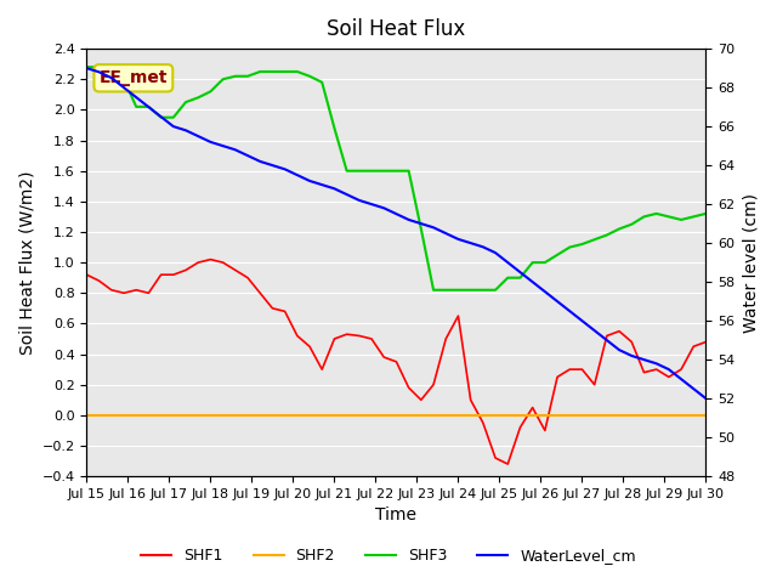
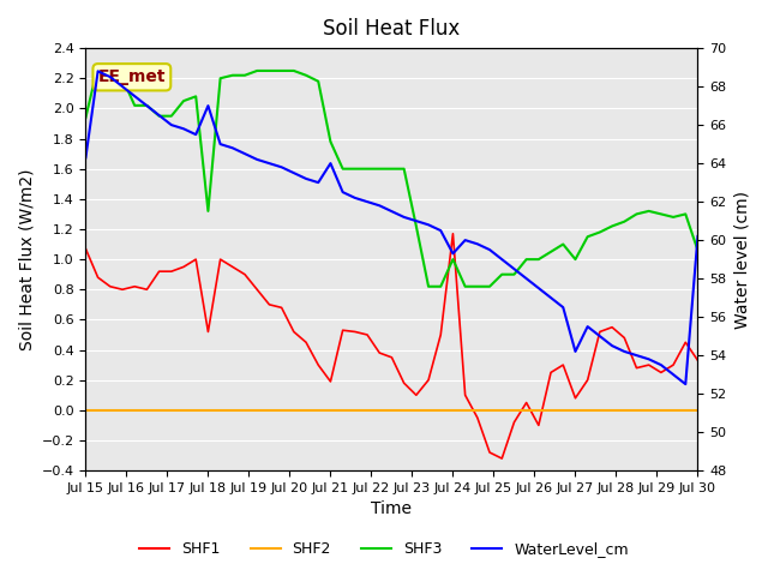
SHF1/Jul 15: 0.92 -> 1.07
SHF3/Jul 15: 2.28 -> 1.94
WaterLevel_cm/Jul 15: 69.0 -> 64.3
SHF1/Jul 18: 1.02 -> 0.52
SHF3/Jul 18: 2.12 -> 1.32
WaterLevel_cm/Jul 18: 65.2 -> 67.0
SHF1/Jul 21: 0.50 -> 0.19
SHF3/Jul 21: 1.88 -> 1.78
WaterLevel_cm/Jul 21: 62.8 -> 64.0
SHF1/Jul 24: 0.65 -> 1.17
SHF3/Jul 24: 0.82 -> 1.00
WaterLevel_cm/Jul 24: 60.2 -> 59.3
SHF1/Jul 27: 0.30 -> 0.08
SHF3/Jul 27: 1.12 -> 1.00
WaterLevel_cm/Jul 27: 56.0 -> 54.2
SHF1/Jul 30: 0.48 -> 0.33
SHF3/Jul 30: 1.32 -> 1.06
WaterLevel_cm/Jul 30: 52.0 -> 60.2
